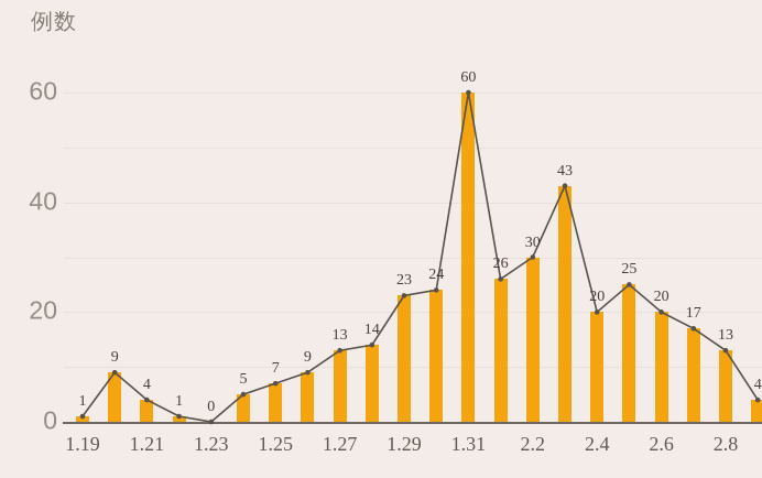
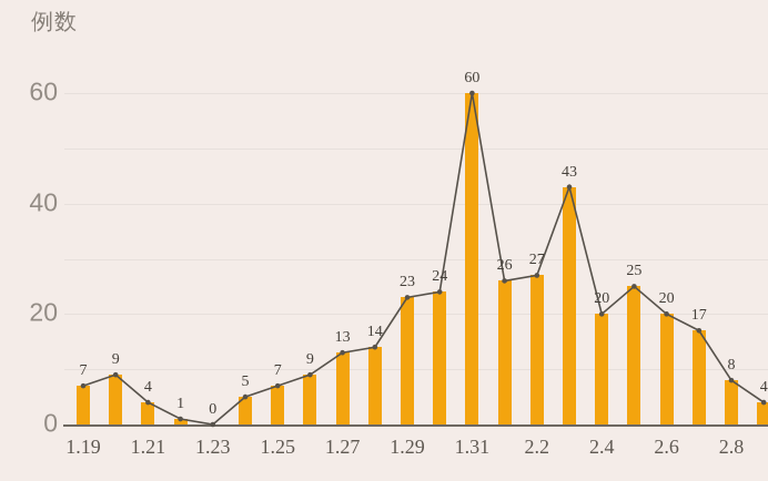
1.19: 1 -> 7
2.2: 30 -> 27
2.8: 13 -> 8
